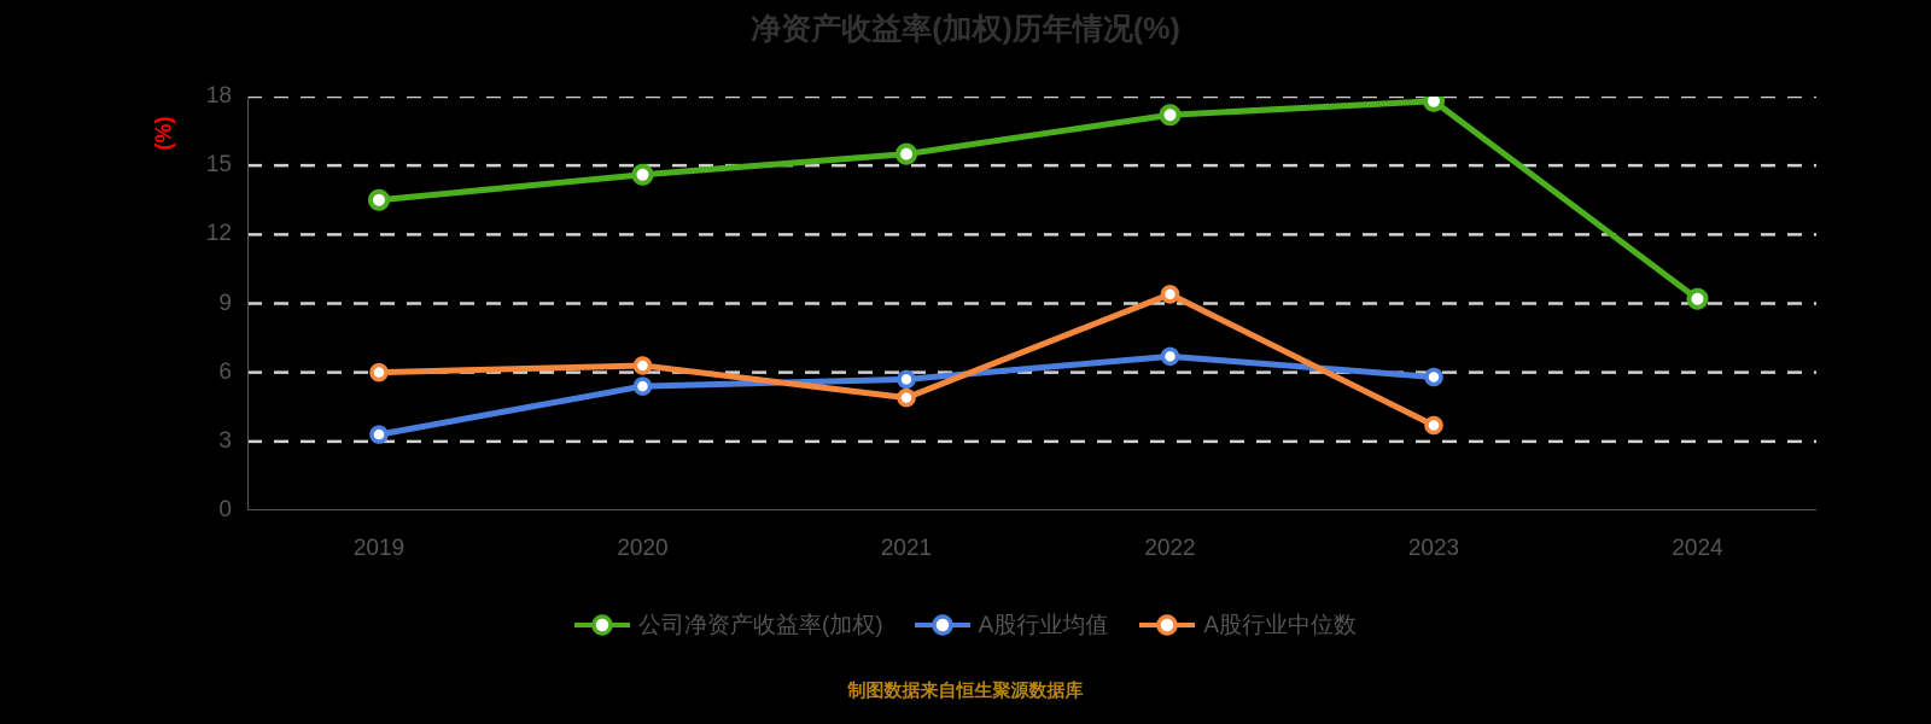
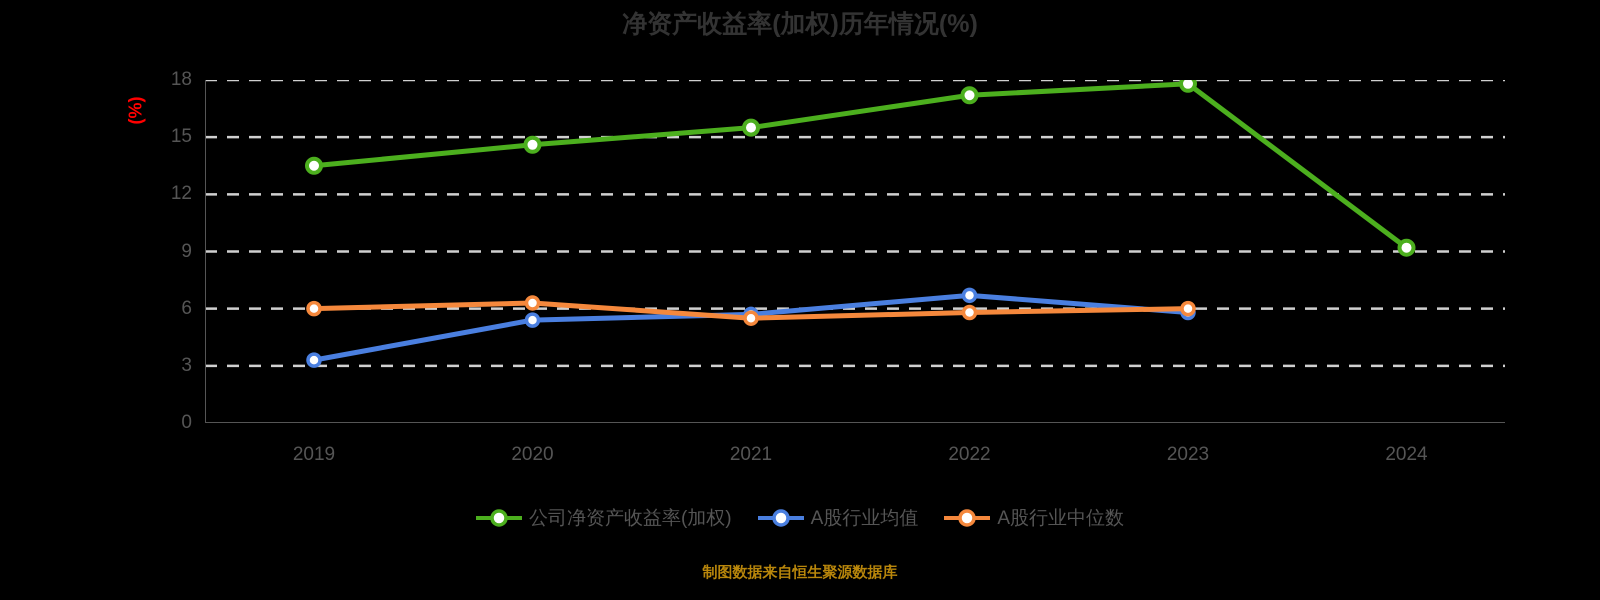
A股行业中位数/2021: 4.9 -> 5.5
A股行业中位数/2022: 9.4 -> 5.8
A股行业中位数/2023: 3.7 -> 6.0
